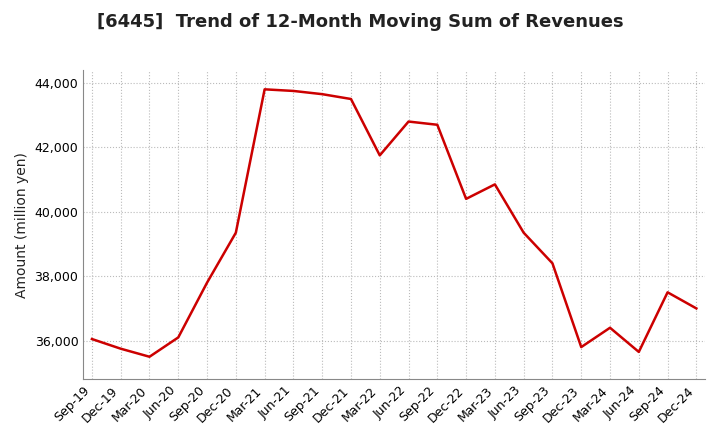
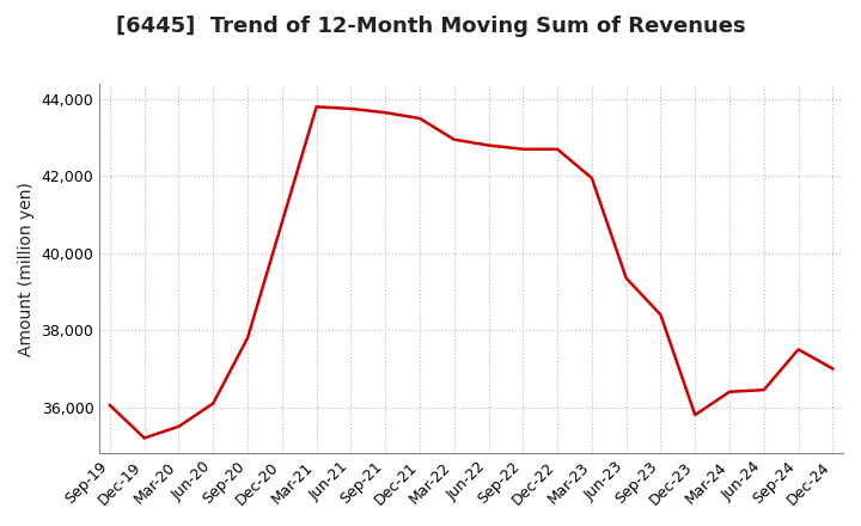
Dec-19: 35,750 -> 35,200
Dec-20: 39,350 -> 40,800
Mar-22: 41,750 -> 42,950
Dec-22: 40,400 -> 42,700
Mar-23: 40,850 -> 41,950
Jun-24: 35,650 -> 36,450
